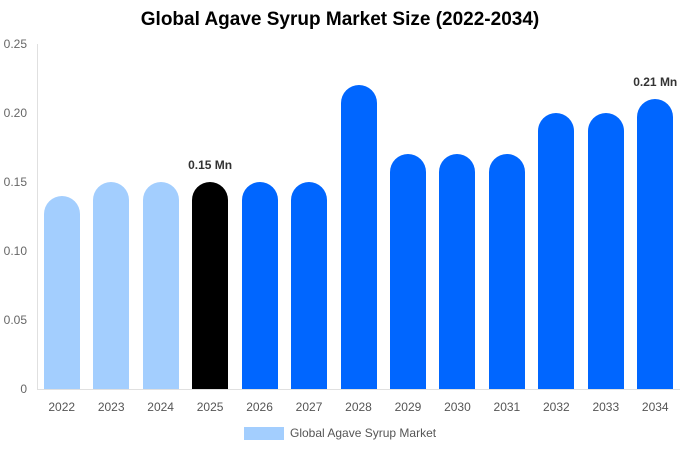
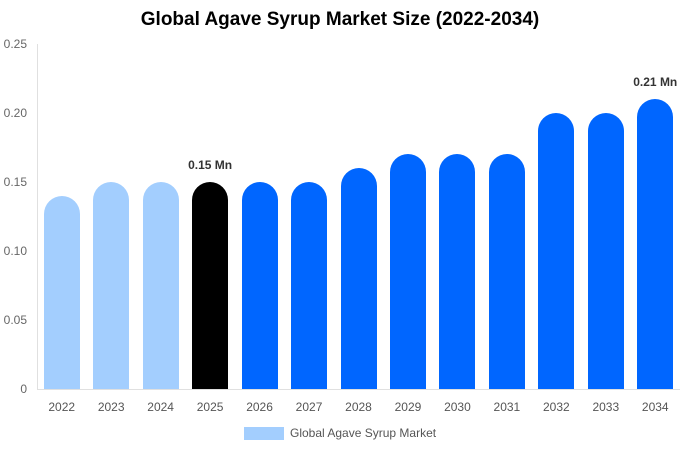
2028: 0.22 -> 0.16
